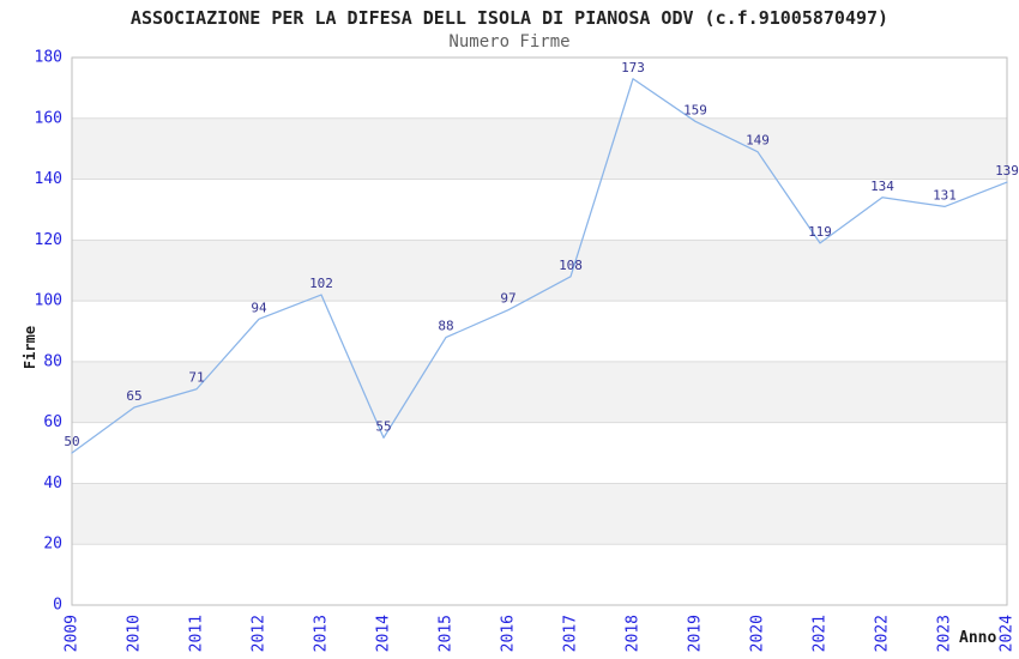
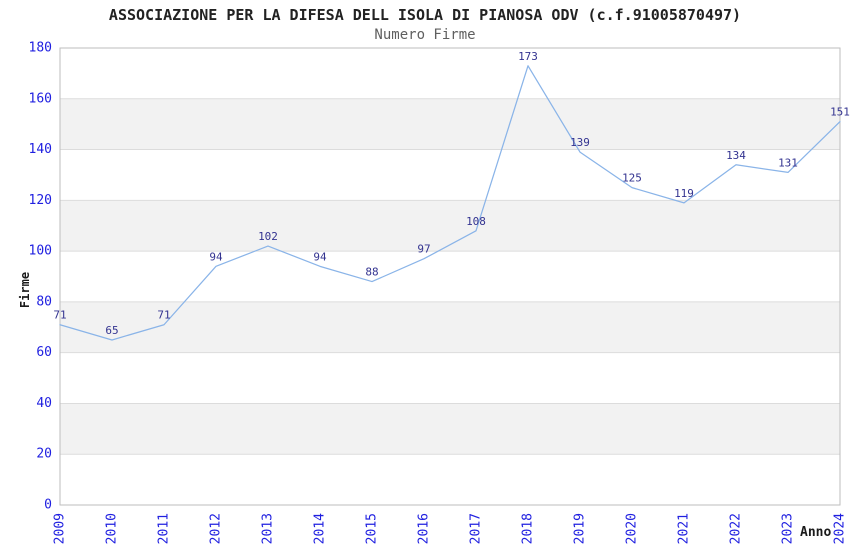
2009: 50 -> 71
2014: 55 -> 94
2019: 159 -> 139
2020: 149 -> 125
2024: 139 -> 151
